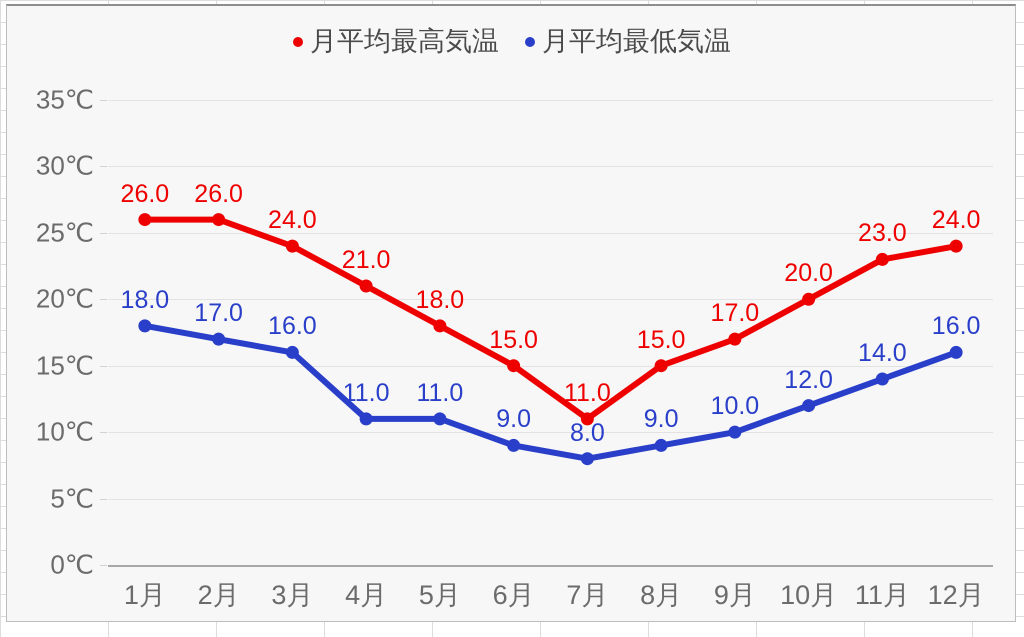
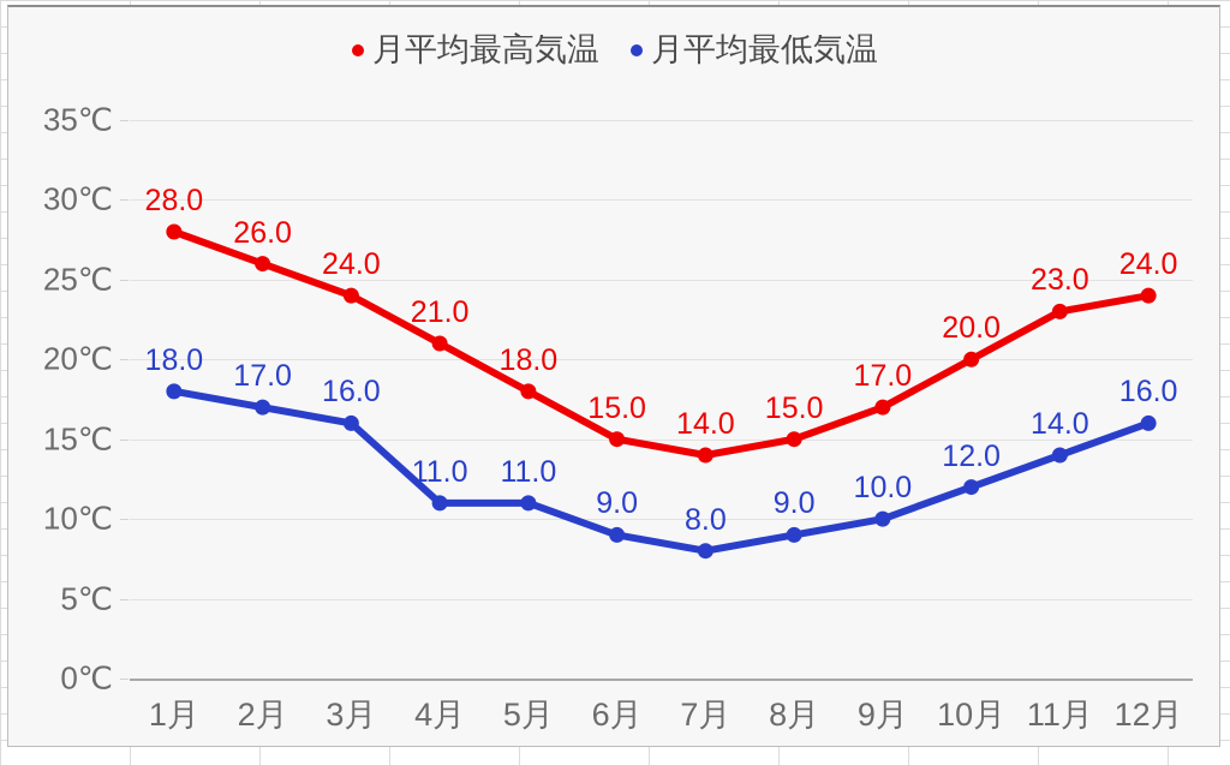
月平均最高気温/1月: 26.0 -> 28.0
月平均最高気温/7月: 11.0 -> 14.0
